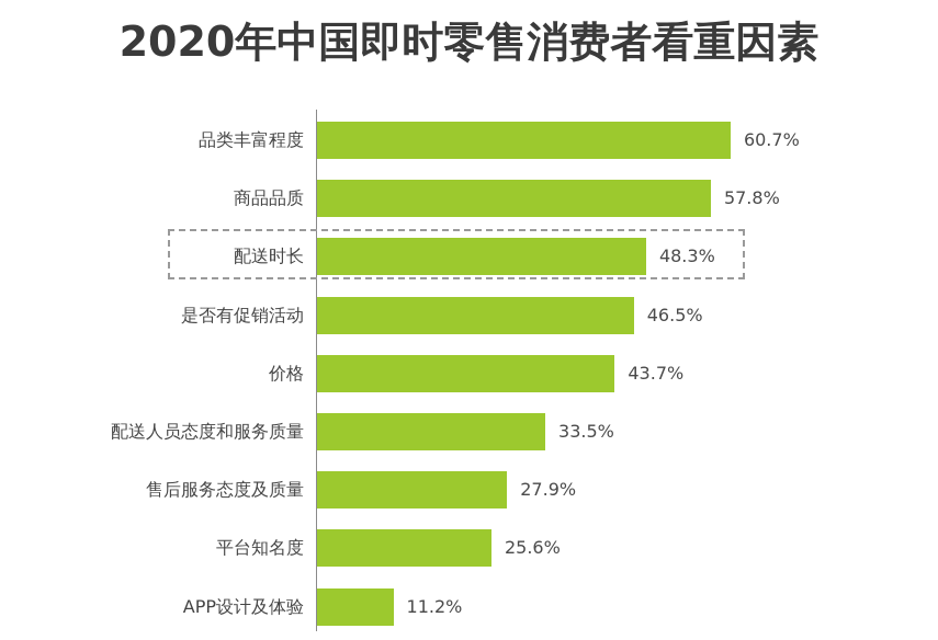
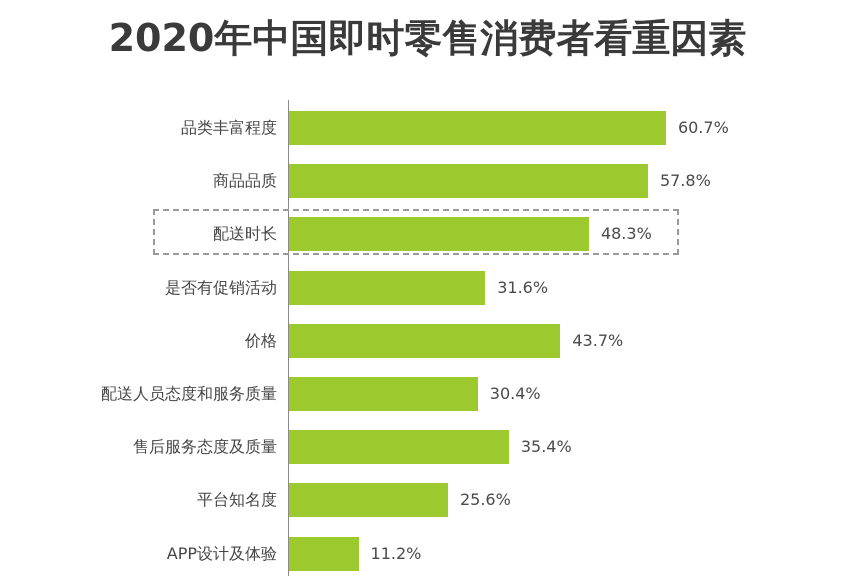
是否有促销活动: 46.5% -> 31.6%
配送人员态度和服务质量: 33.5% -> 30.4%
售后服务态度及质量: 27.9% -> 35.4%
